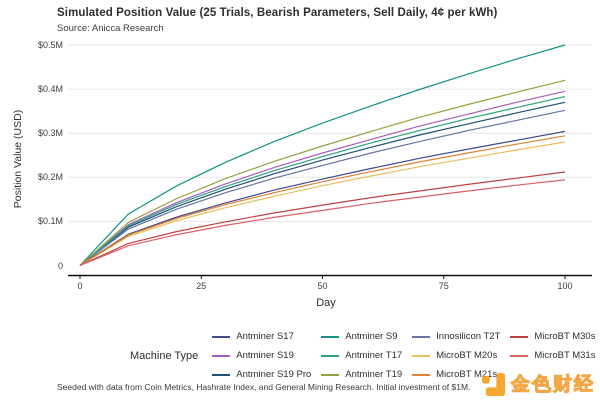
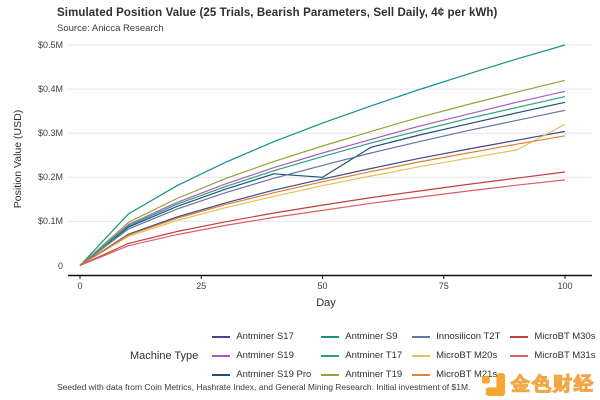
Antminer S19 Pro/50: $0.24M -> $0.20M
MicroBT M20s/100: $0.28M -> $0.32M
